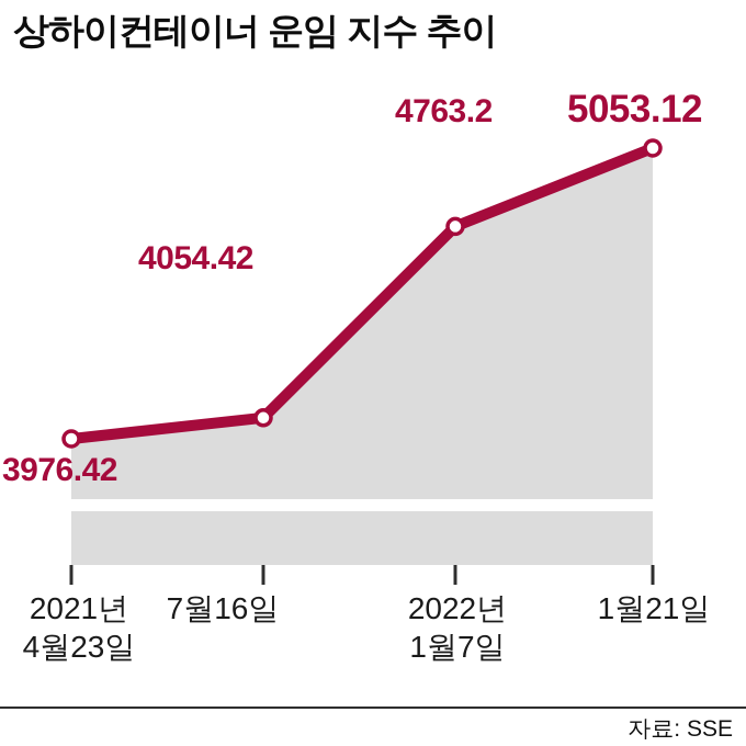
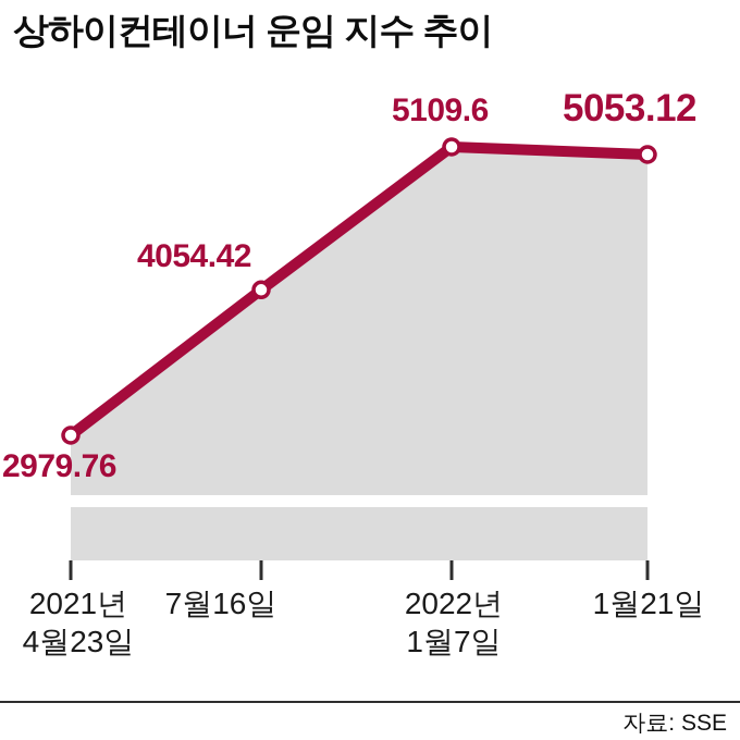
2021년 4월23일: 3976.42 -> 2979.76
2022년 1월7일: 4763.2 -> 5109.6
